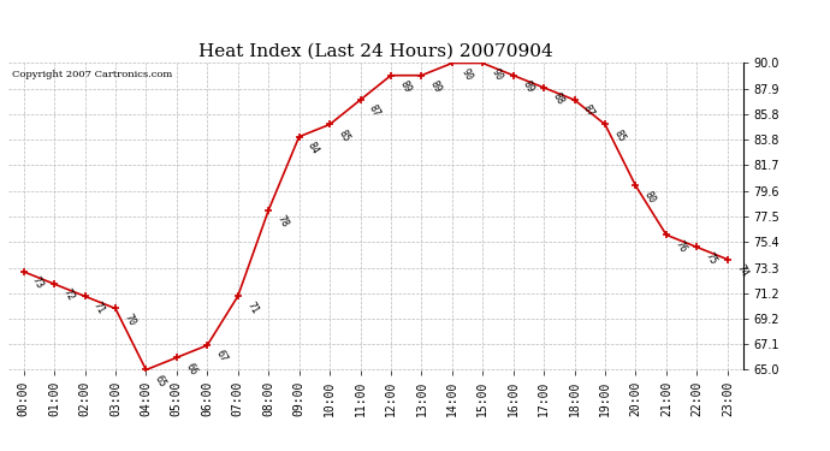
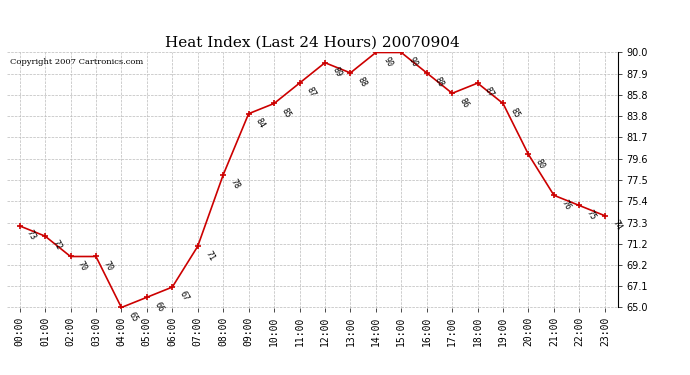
02:00: 71 -> 70
13:00: 89 -> 88
16:00: 89 -> 88
17:00: 88 -> 86
